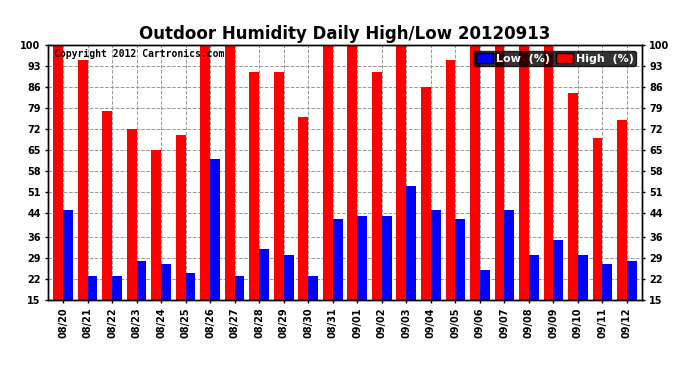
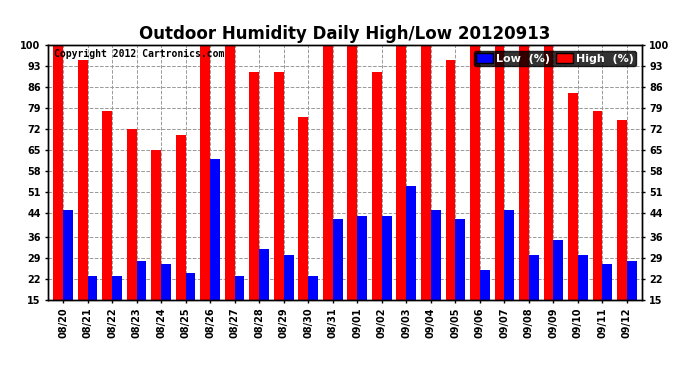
High (%)/09/04: 86 -> 100
High (%)/09/11: 69 -> 78
